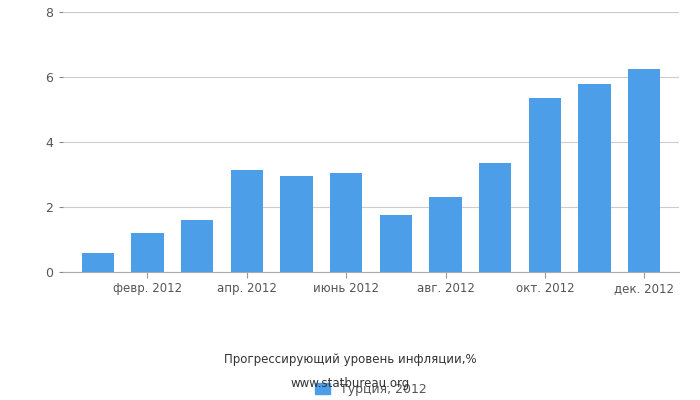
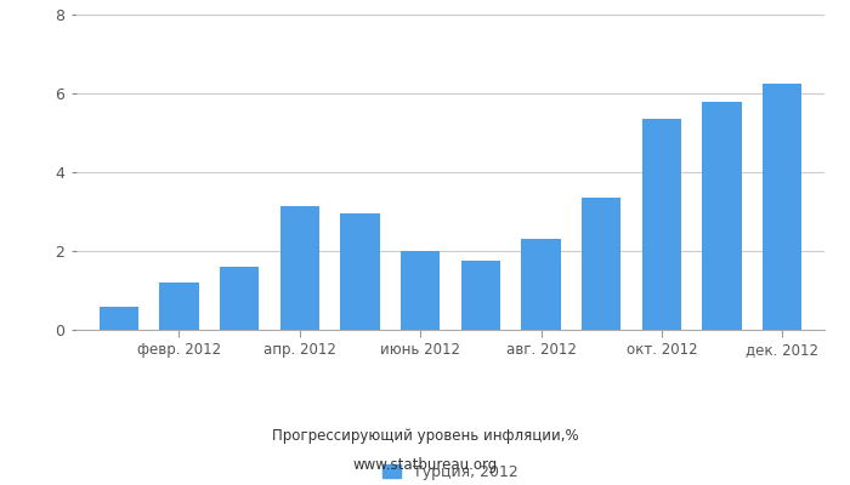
июнь 2012: 3.05 -> 2.00
